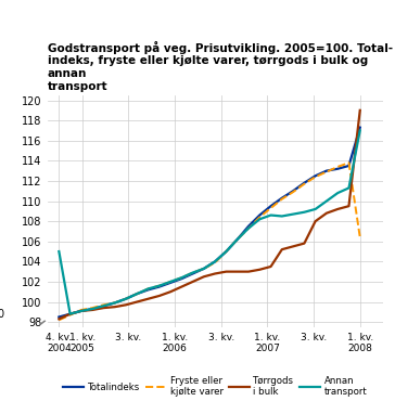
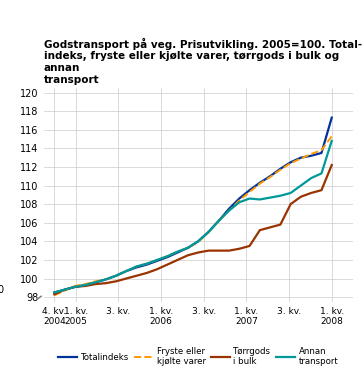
Annan transport/4. kv. 2004: 105.0 -> 98.5
Fryste eller kjølte varer/1. kv. 2008: 106.4 -> 115.3
Tørrgods i bulk/1. kv. 2008: 119.0 -> 112.2
Annan transport/1. kv. 2008: 117.0 -> 114.8
